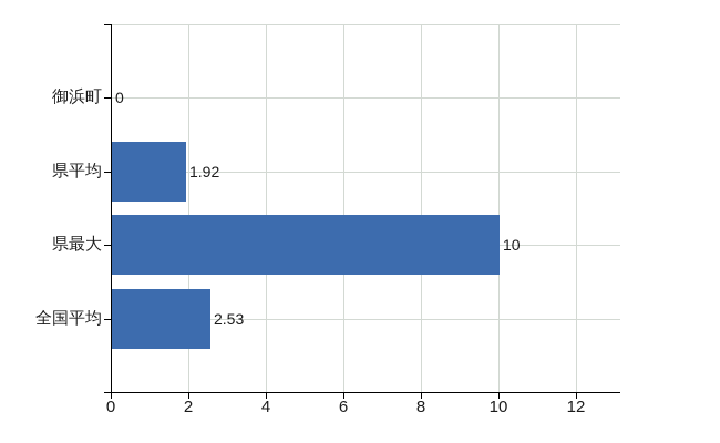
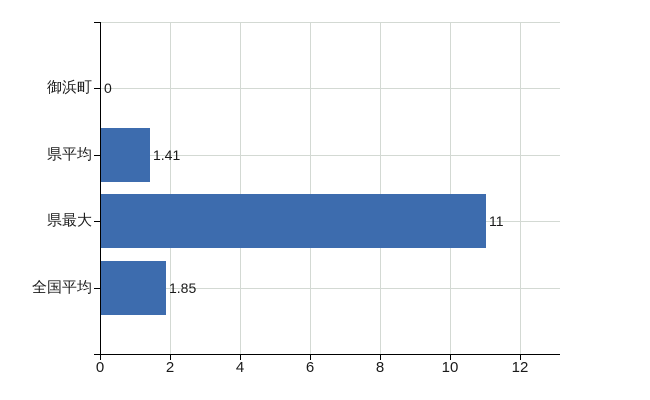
県平均: 1.92 -> 1.41
県最大: 10 -> 11
全国平均: 2.53 -> 1.85
